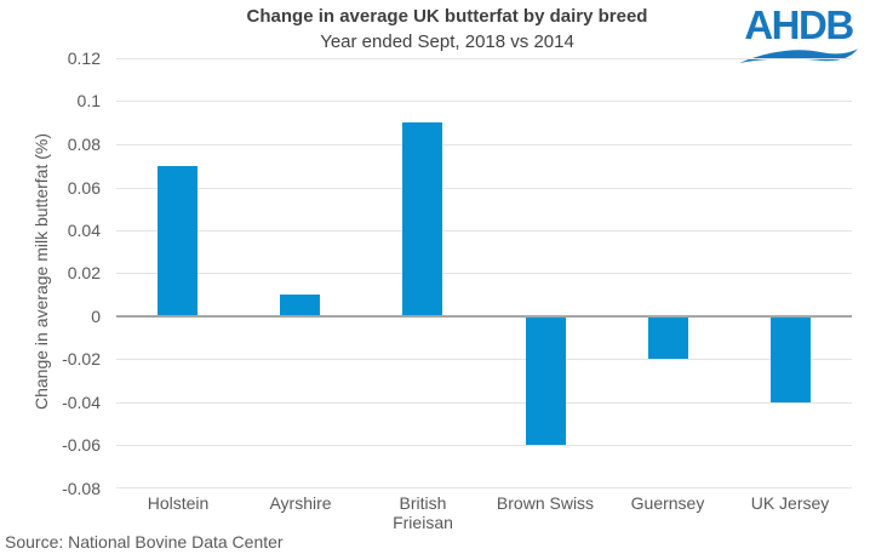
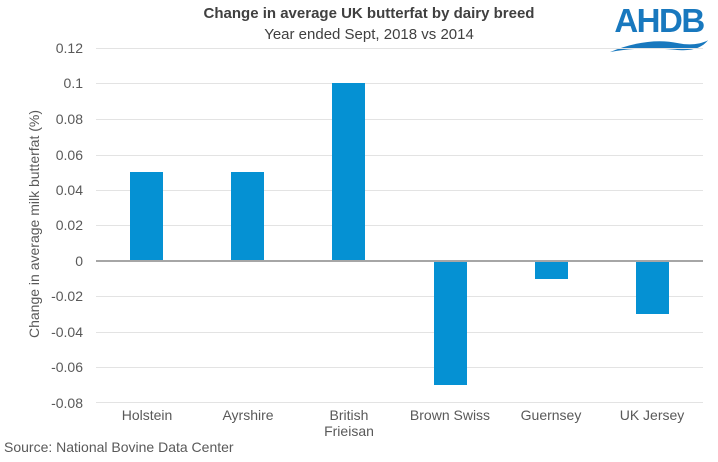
Holstein: 0.07 -> 0.05
Ayrshire: 0.01 -> 0.05
British Frieisan: 0.09 -> 0.10
Brown Swiss: -0.06 -> -0.07
Guernsey: -0.02 -> -0.01
UK Jersey: -0.04 -> -0.03
